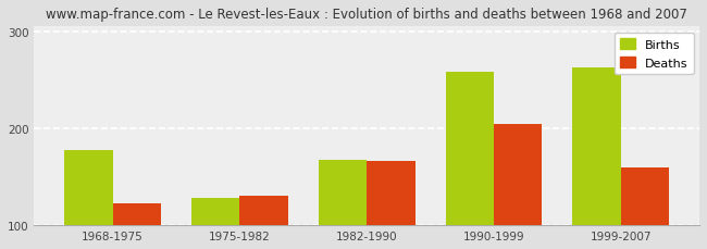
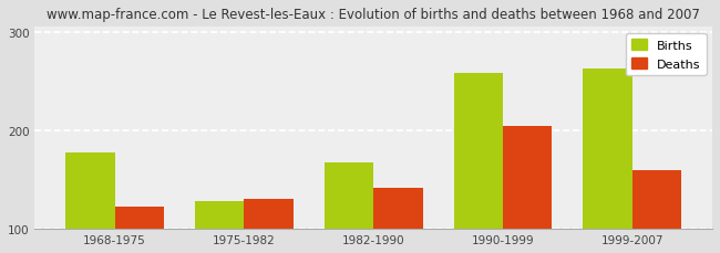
Deaths/1982-1990: 166 -> 142
